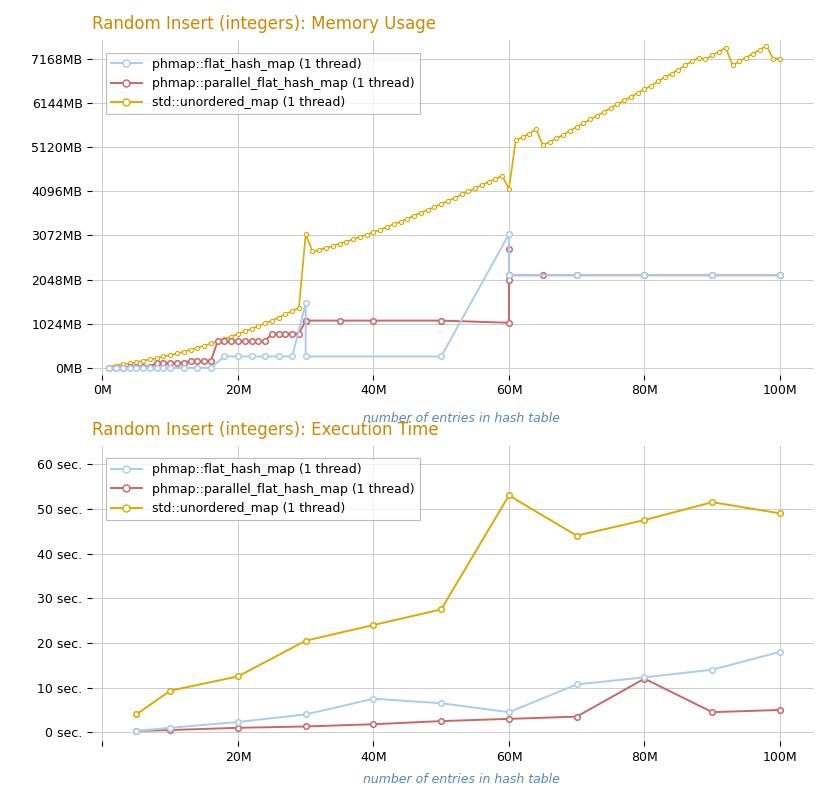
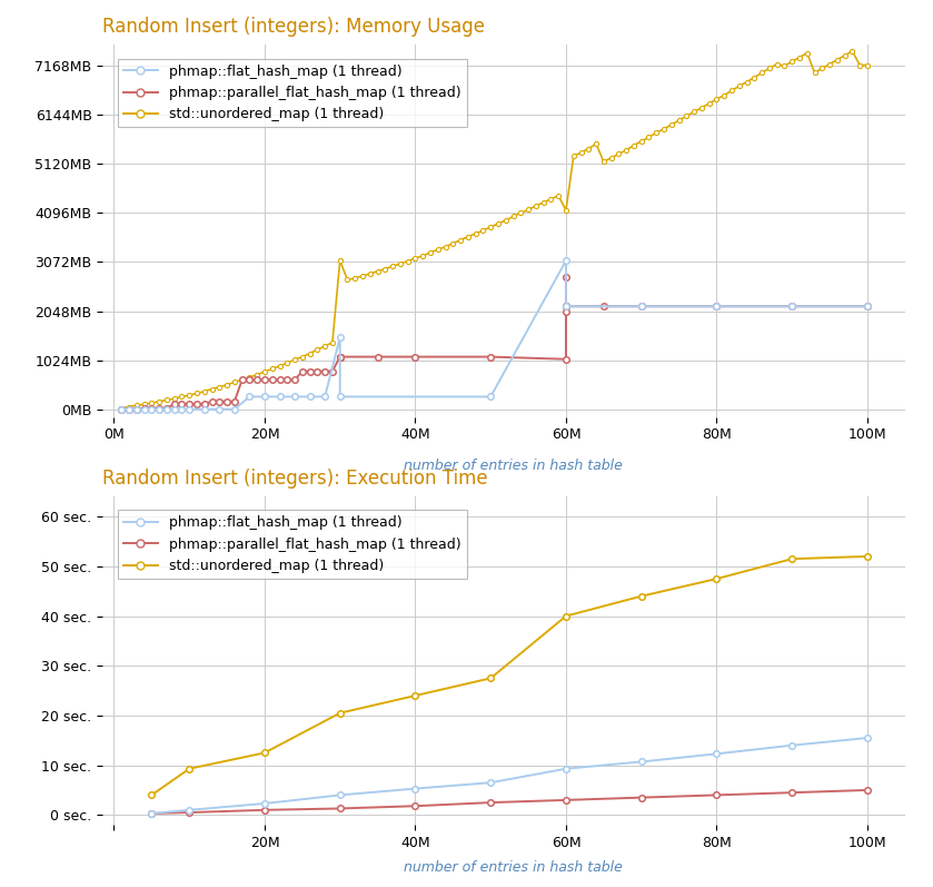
Random Insert (integers): Execution Time/phmap::flat_hash_map (1 thread)/40M: 7.5 sec. -> 5.3 sec.
Random Insert (integers): Execution Time/phmap::flat_hash_map (1 thread)/60M: 4.5 sec. -> 9.3 sec.
Random Insert (integers): Execution Time/std::unordered_map (1 thread)/60M: 53.0 sec. -> 40.0 sec.
Random Insert (integers): Execution Time/phmap::parallel_flat_hash_map (1 thread)/80M: 12.0 sec. -> 4.0 sec.
Random Insert (integers): Execution Time/phmap::flat_hash_map (1 thread)/100M: 18.0 sec. -> 15.5 sec.
Random Insert (integers): Execution Time/std::unordered_map (1 thread)/100M: 49.0 sec. -> 52.0 sec.
